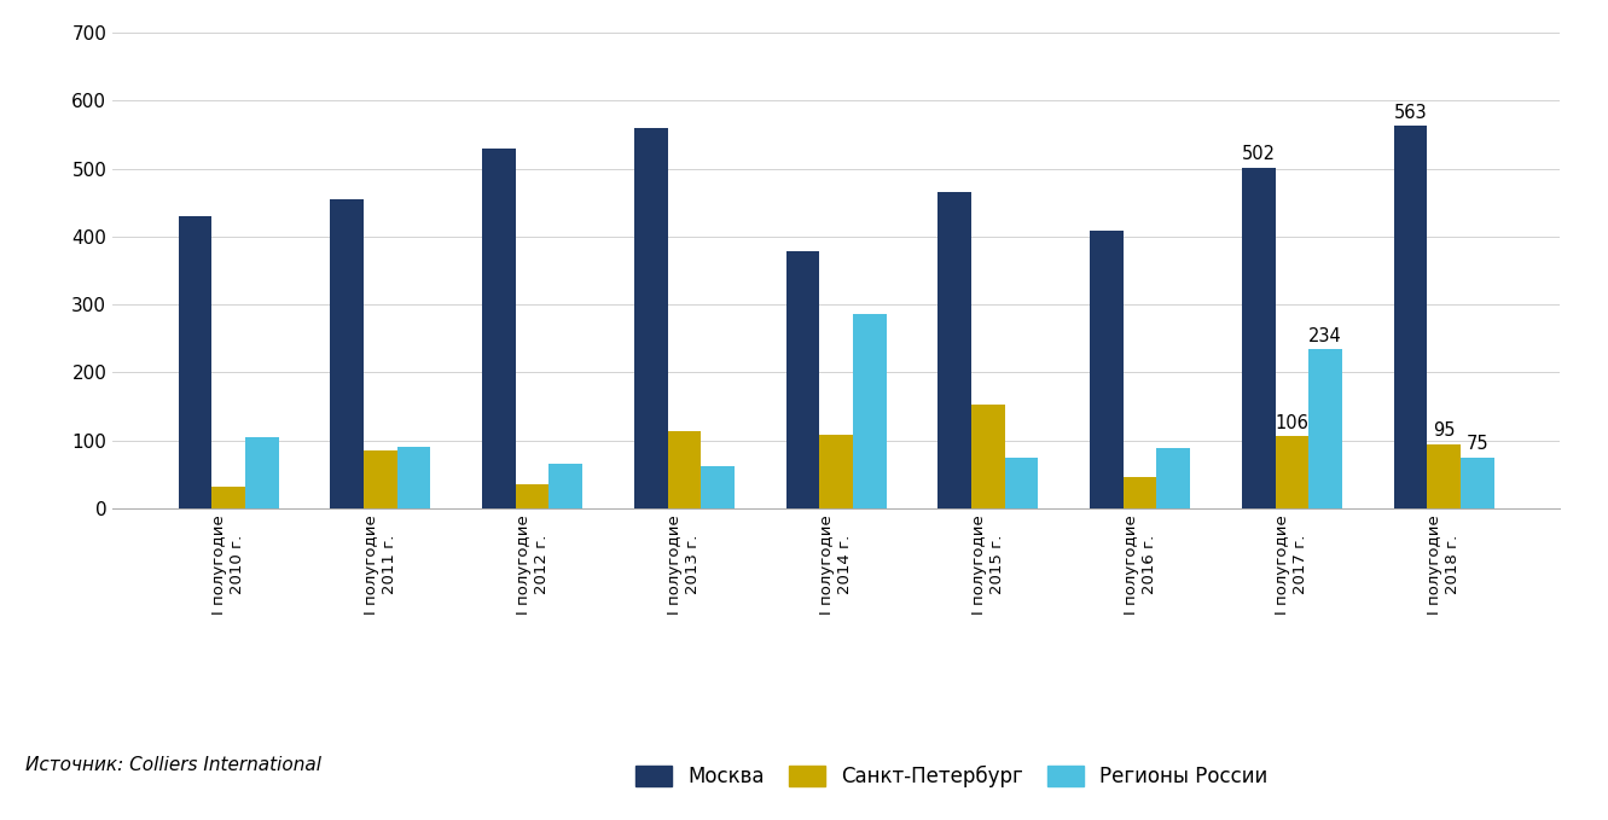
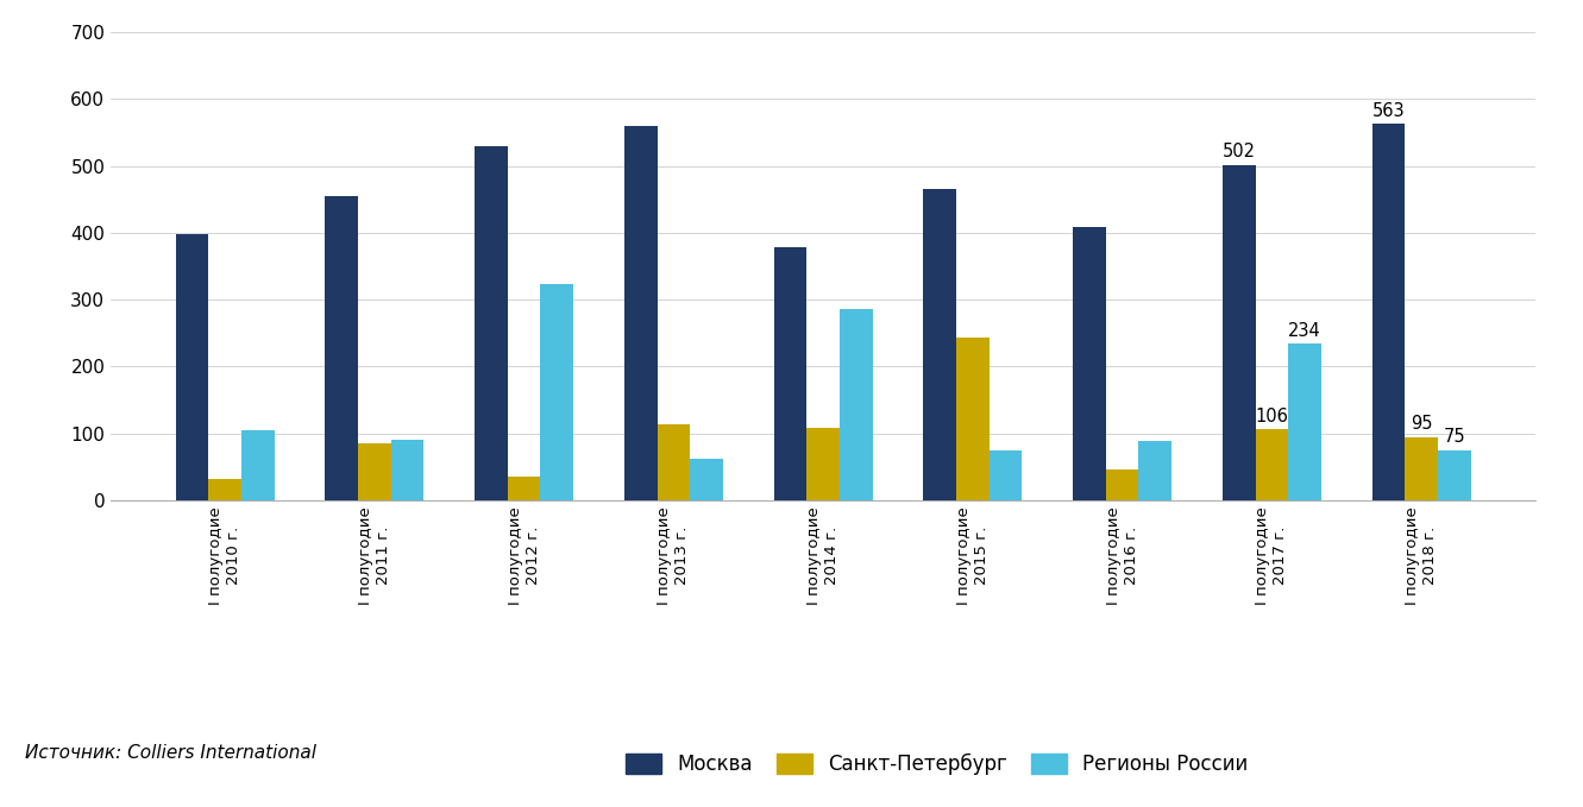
Москва/I полугодие 2010 г.: 430 -> 398
Регионы России/I полугодие 2012 г.: 65 -> 324
Санкт-Петербург/I полугодие 2015 г.: 152 -> 244
